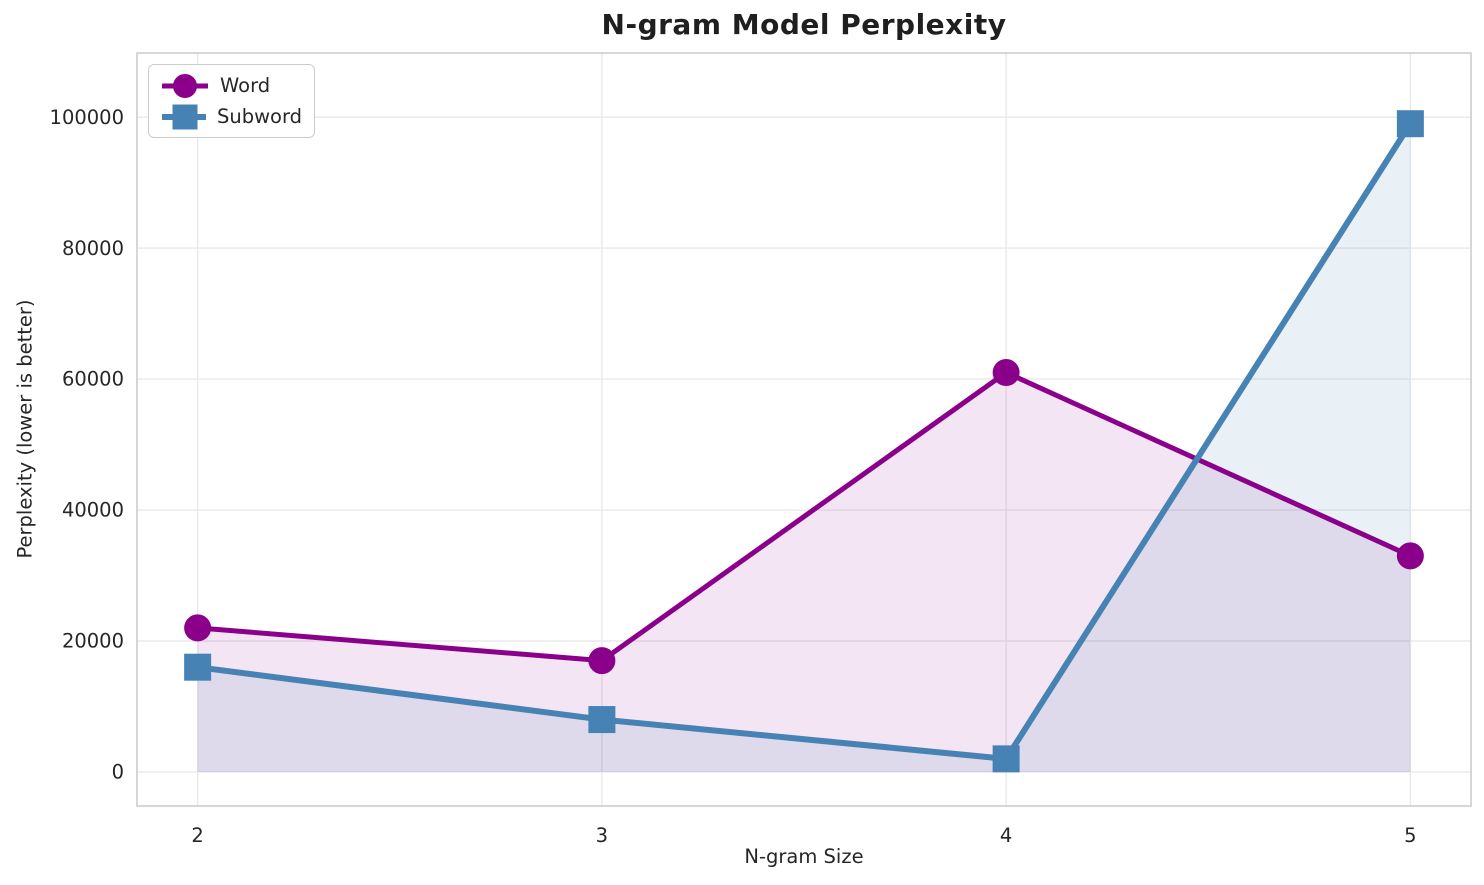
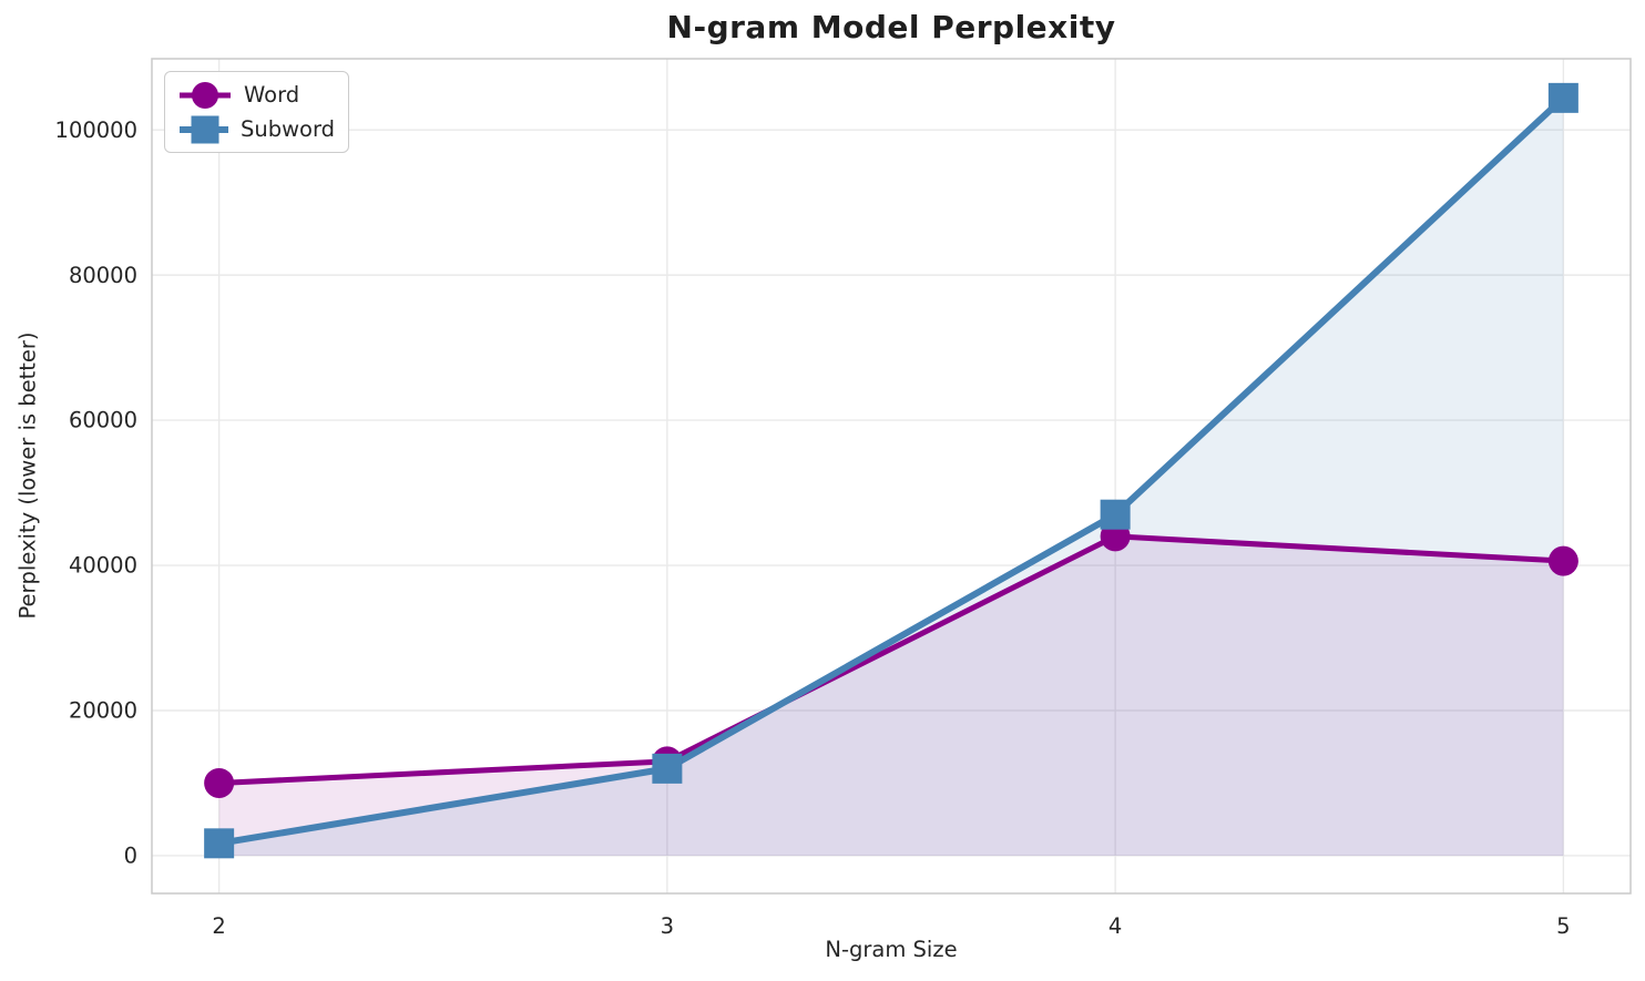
Word/2: 22000 -> 10000
Subword/2: 16000 -> 2000
Word/3: 17000 -> 13000
Subword/3: 8000 -> 12000
Word/4: 61000 -> 44000
Subword/4: 2000 -> 47000
Word/5: 33000 -> 41000
Subword/5: 99000 -> 104000
